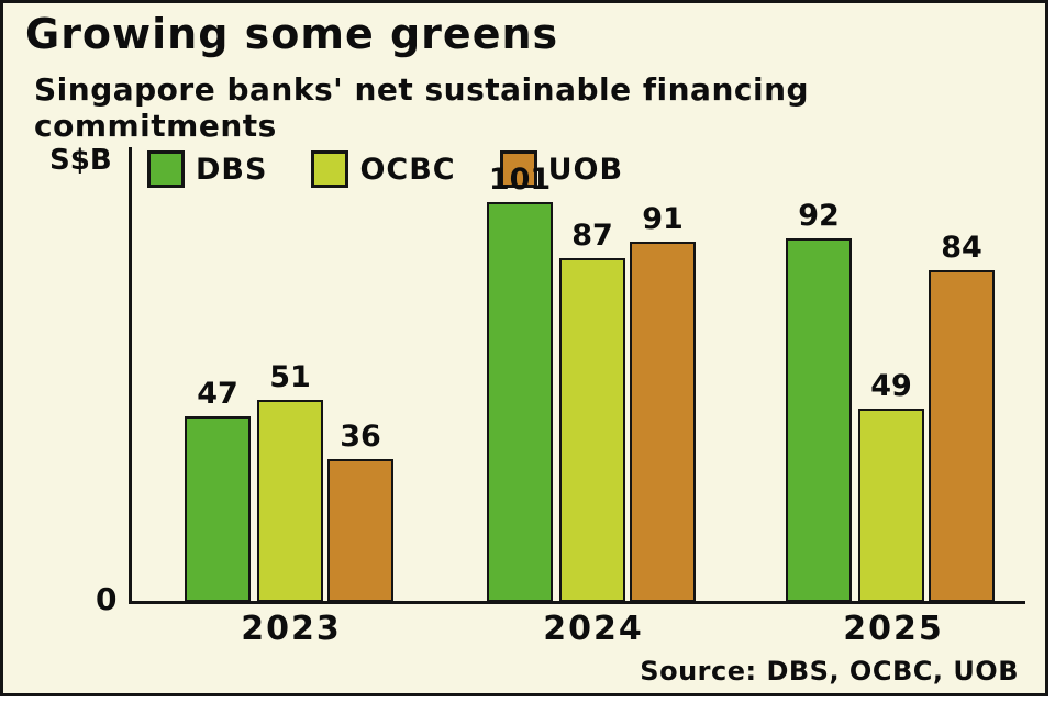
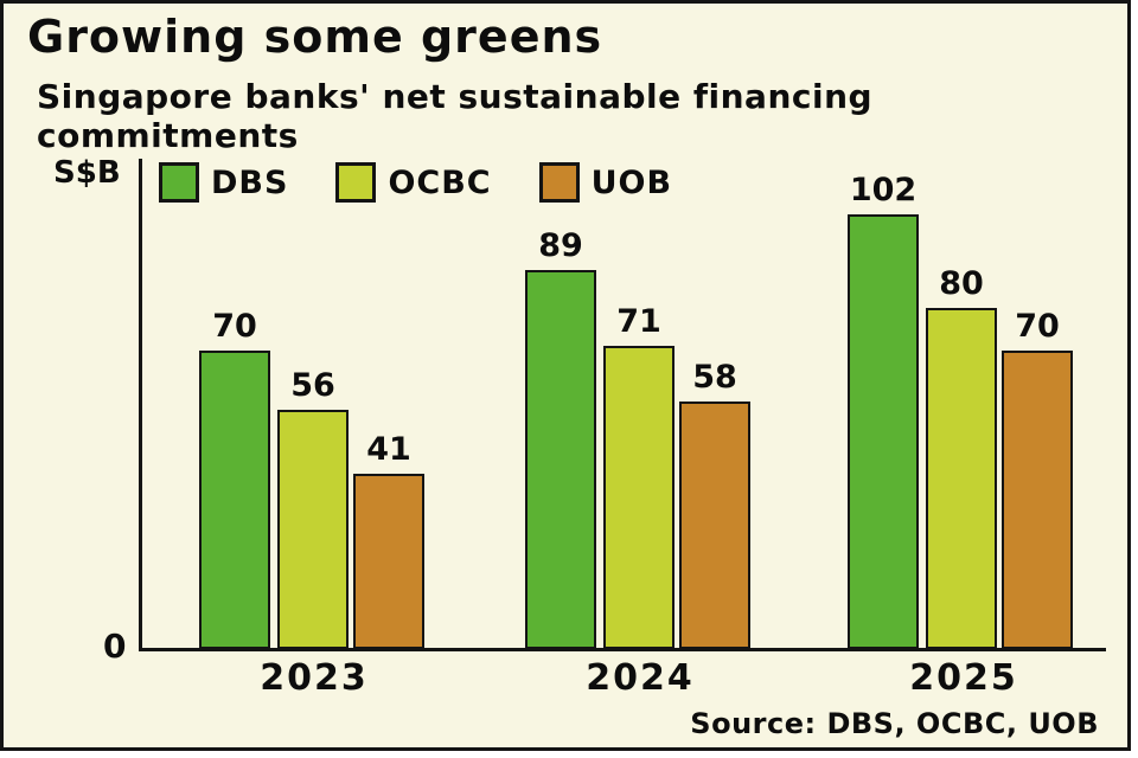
DBS/2023: 47 -> 70
OCBC/2023: 51 -> 56
UOB/2023: 36 -> 41
DBS/2024: 101 -> 89
OCBC/2024: 87 -> 71
UOB/2024: 91 -> 58
DBS/2025: 92 -> 102
OCBC/2025: 49 -> 80
UOB/2025: 84 -> 70
